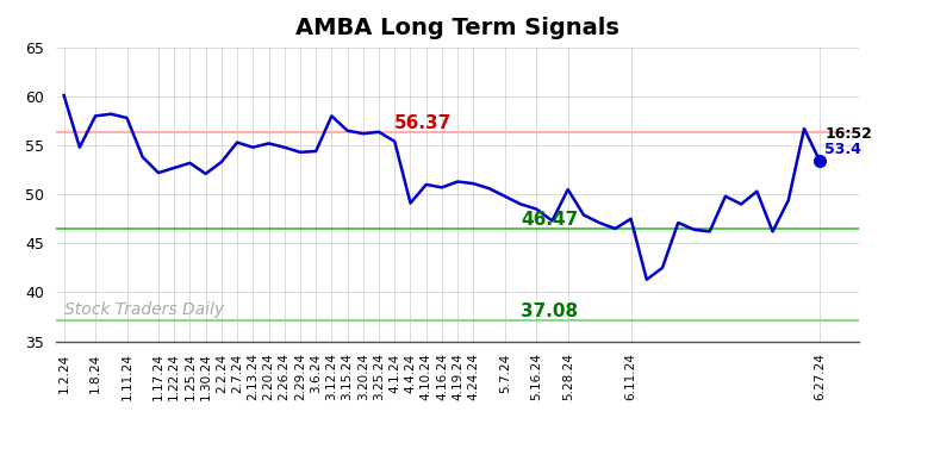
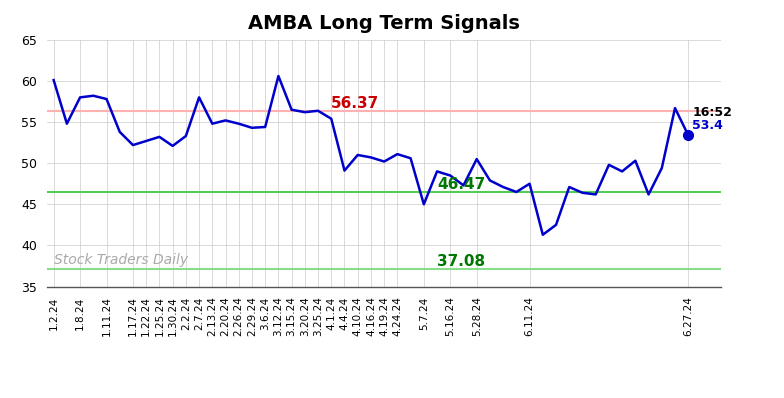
2.7.24: 55.3 -> 58.0
3.12.24: 58.0 -> 60.6
4.19.24: 51.3 -> 50.2
5.7.24: 49.8 -> 45.0
